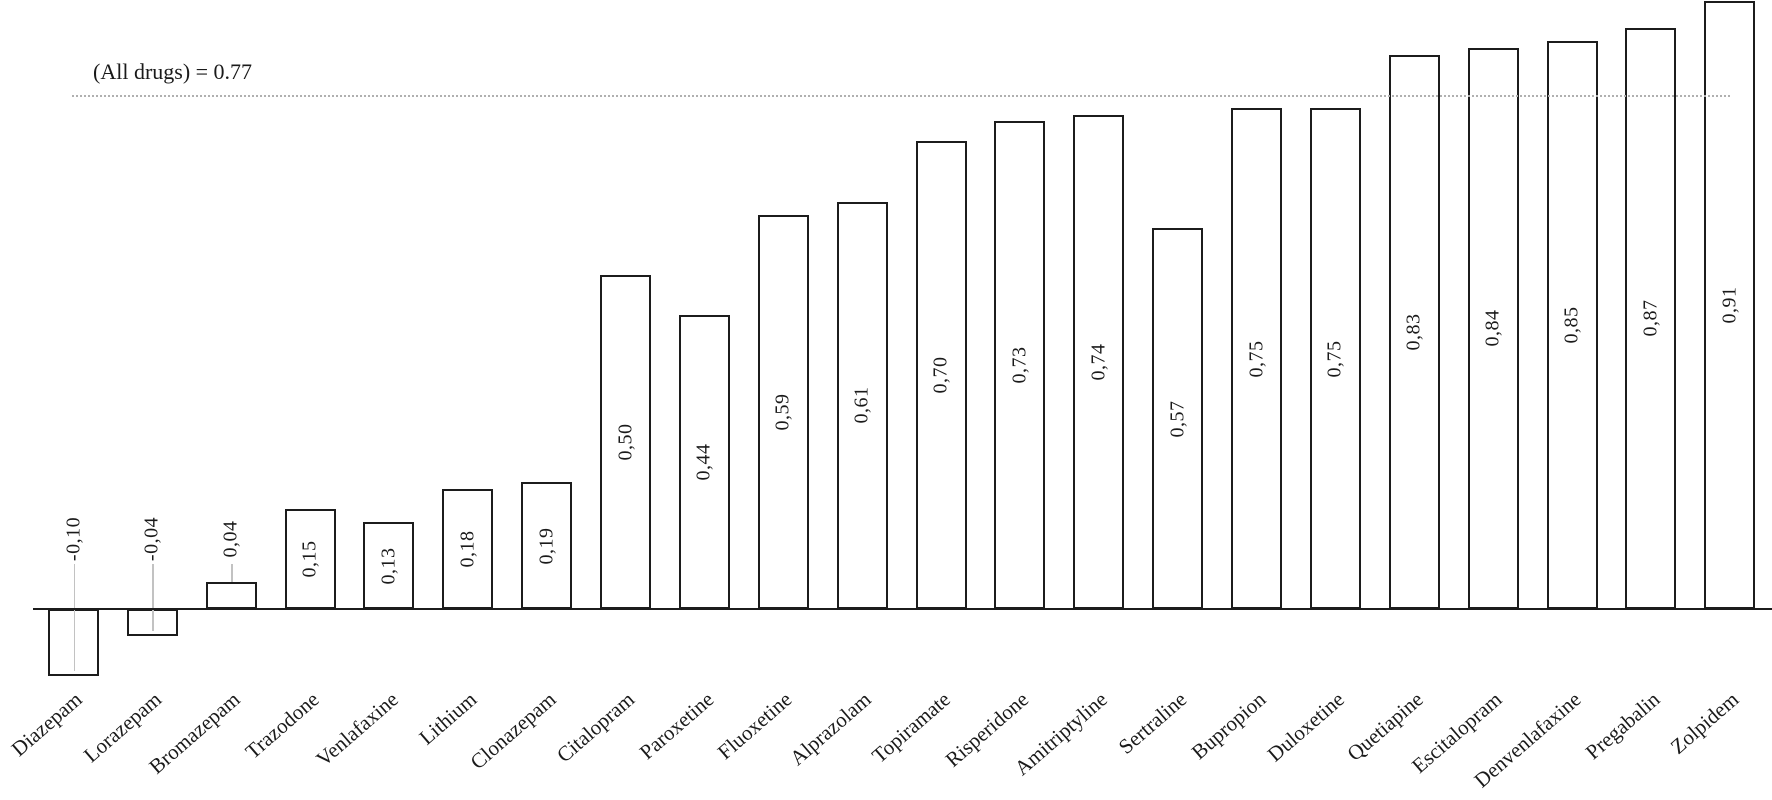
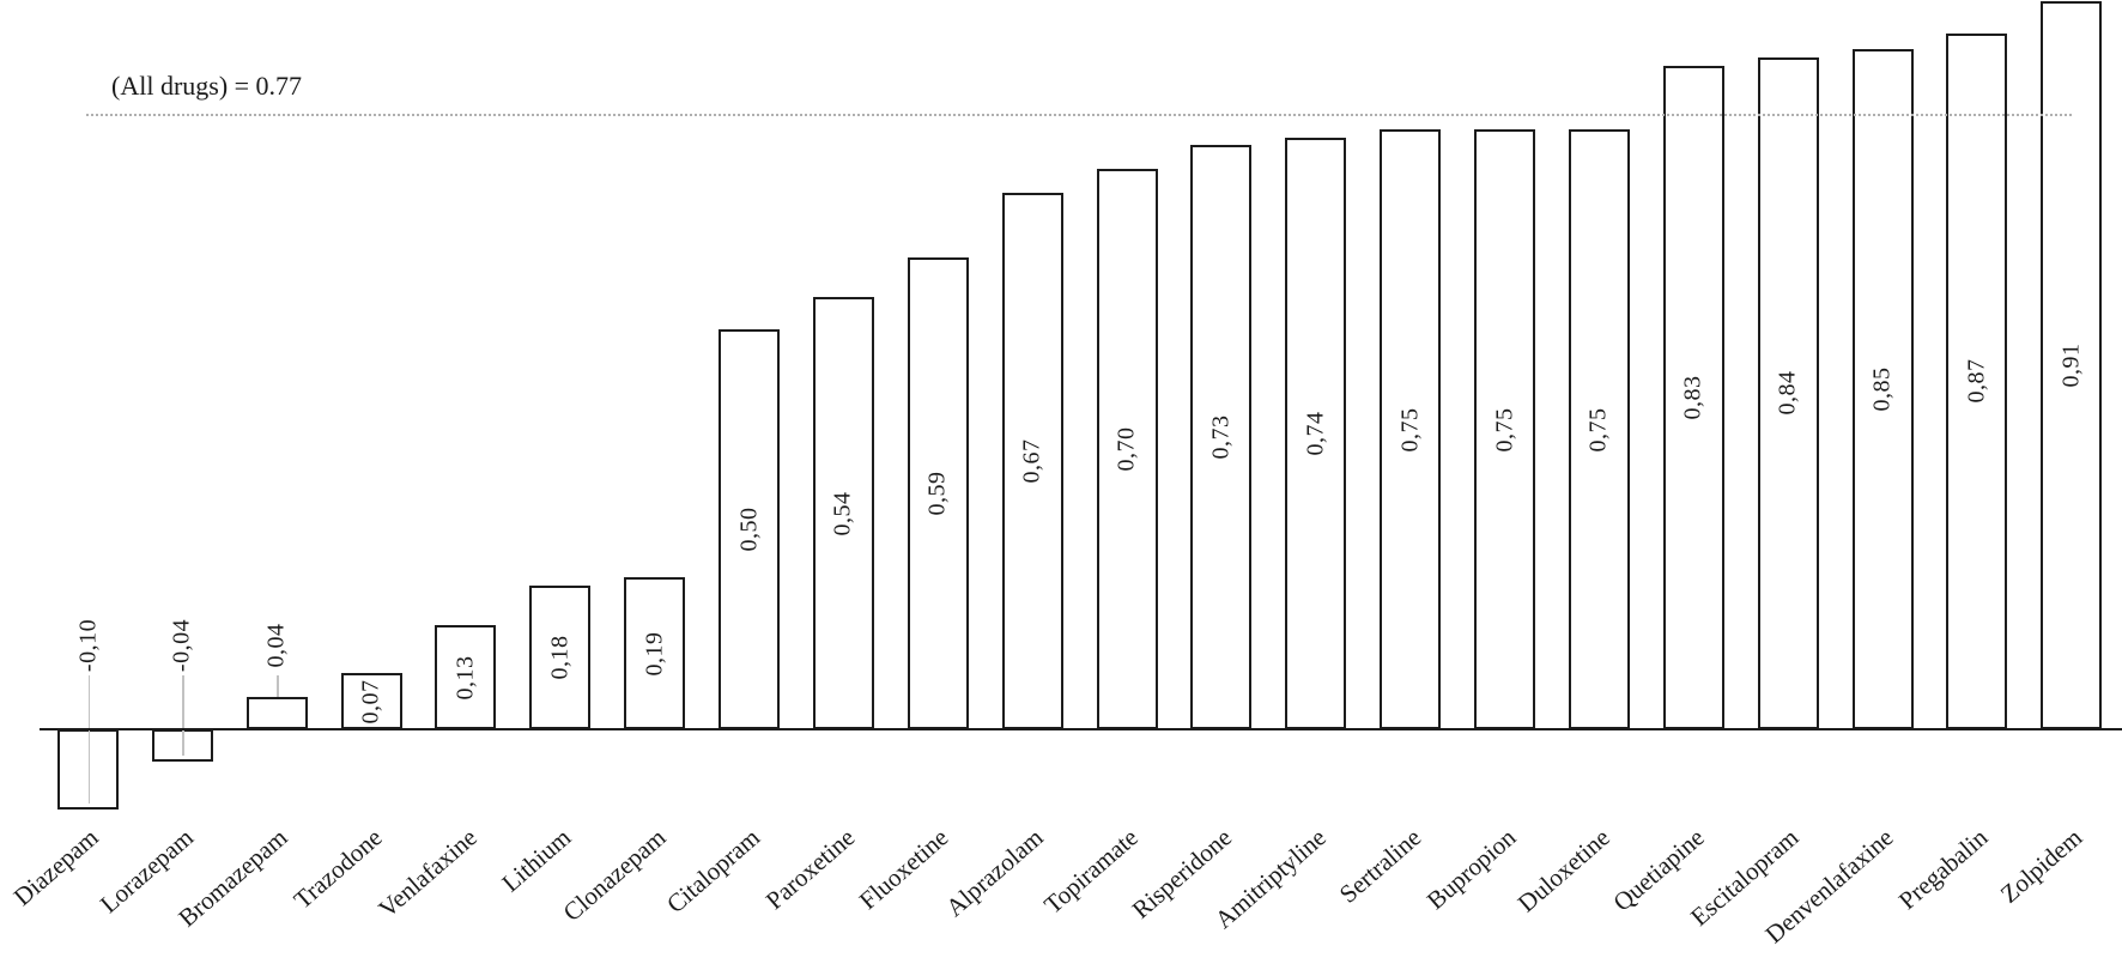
Trazodone: 0,15 -> 0,07
Paroxetine: 0,44 -> 0,54
Alprazolam: 0,61 -> 0,67
Sertraline: 0,57 -> 0,75
